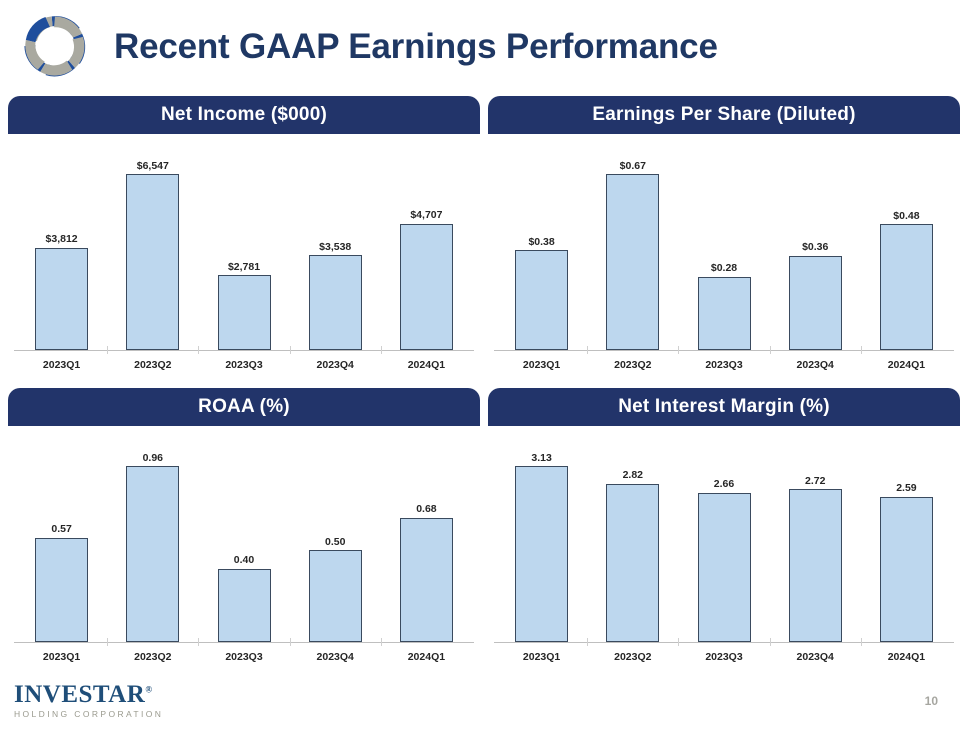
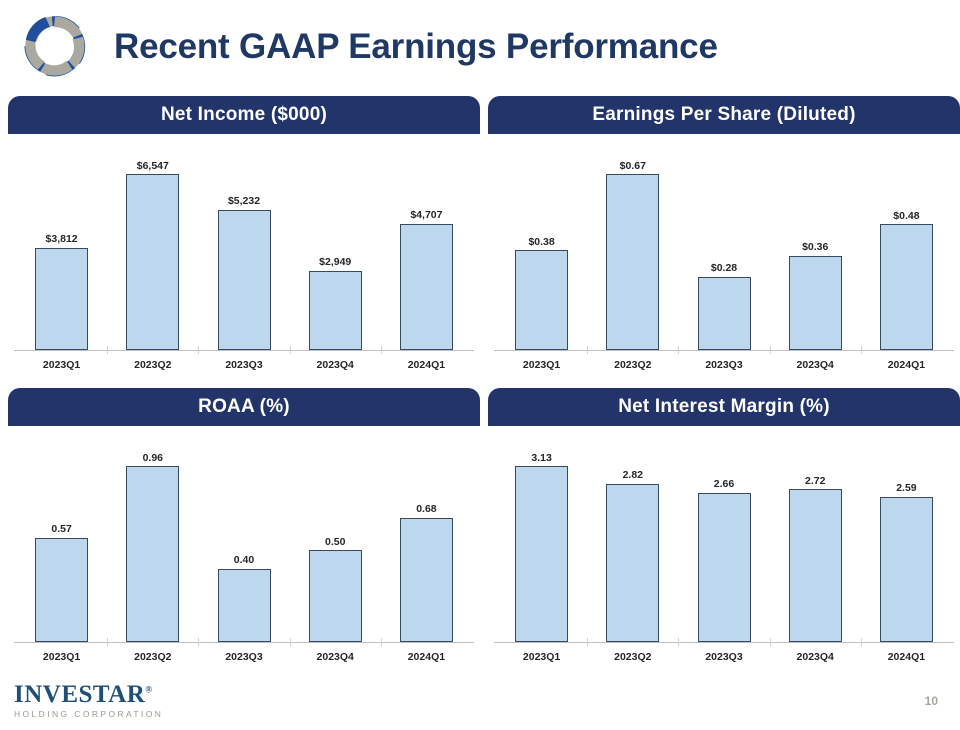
Net Income ($000)/2023Q3: $2,781 -> $5,232
Net Income ($000)/2023Q4: $3,538 -> $2,949
